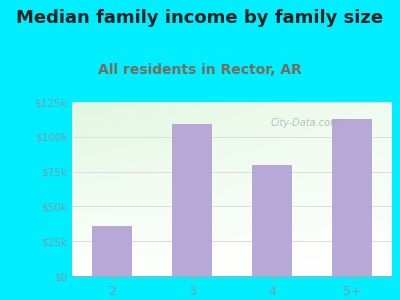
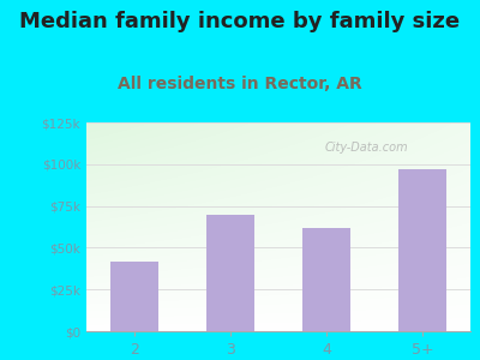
2: $36k -> $42k
3: $109k -> $70k
4: $80k -> $62k
5+: $113k -> $97k
